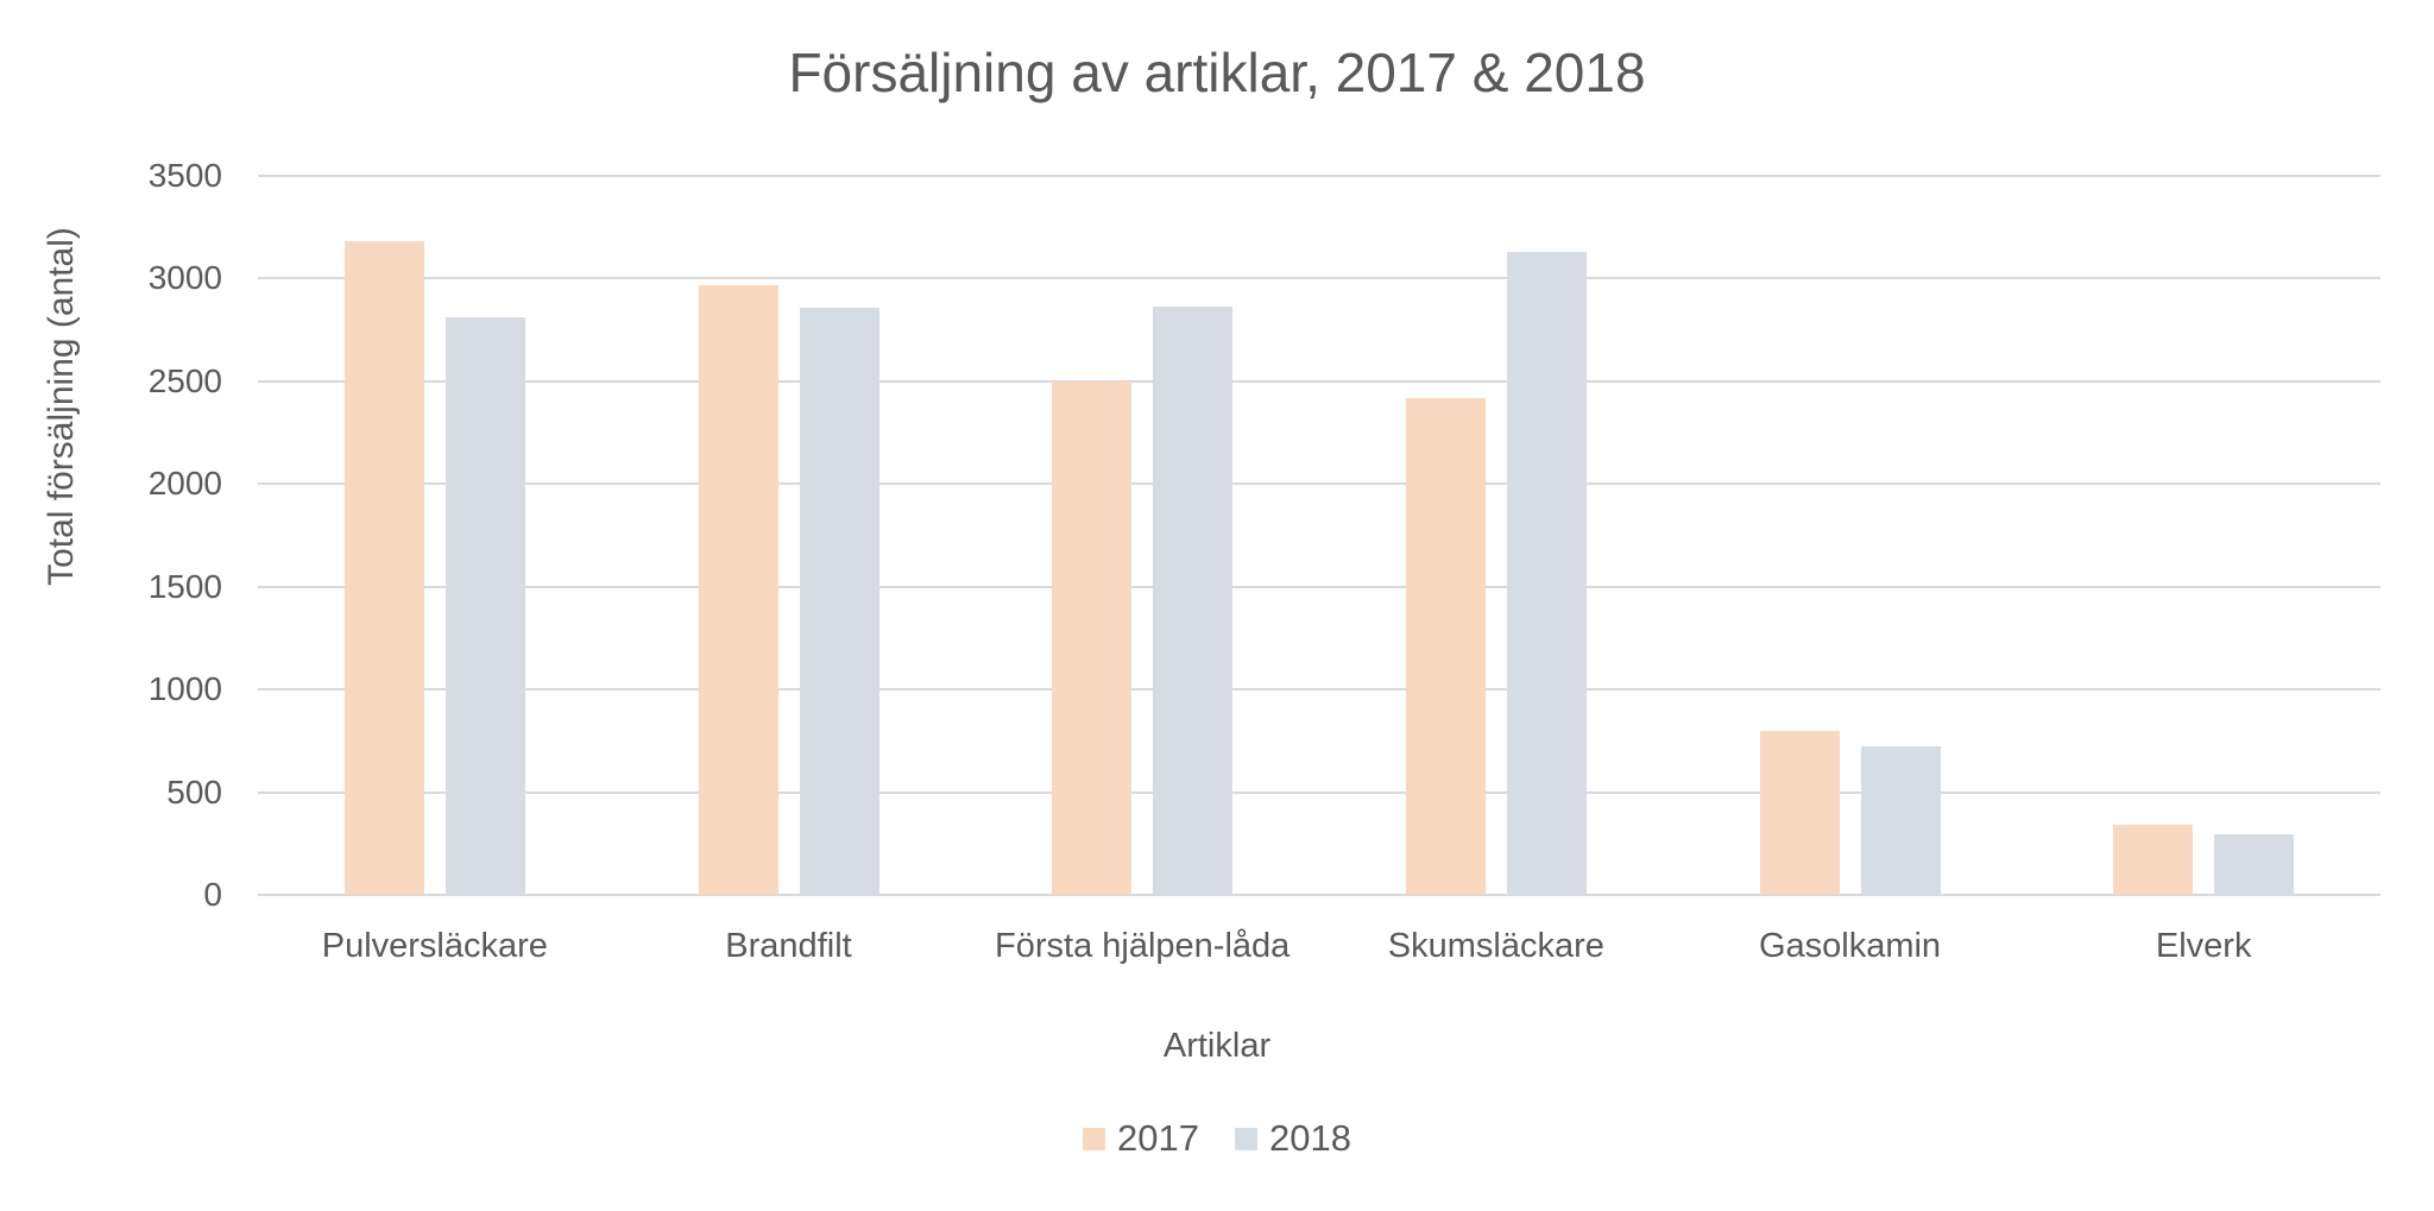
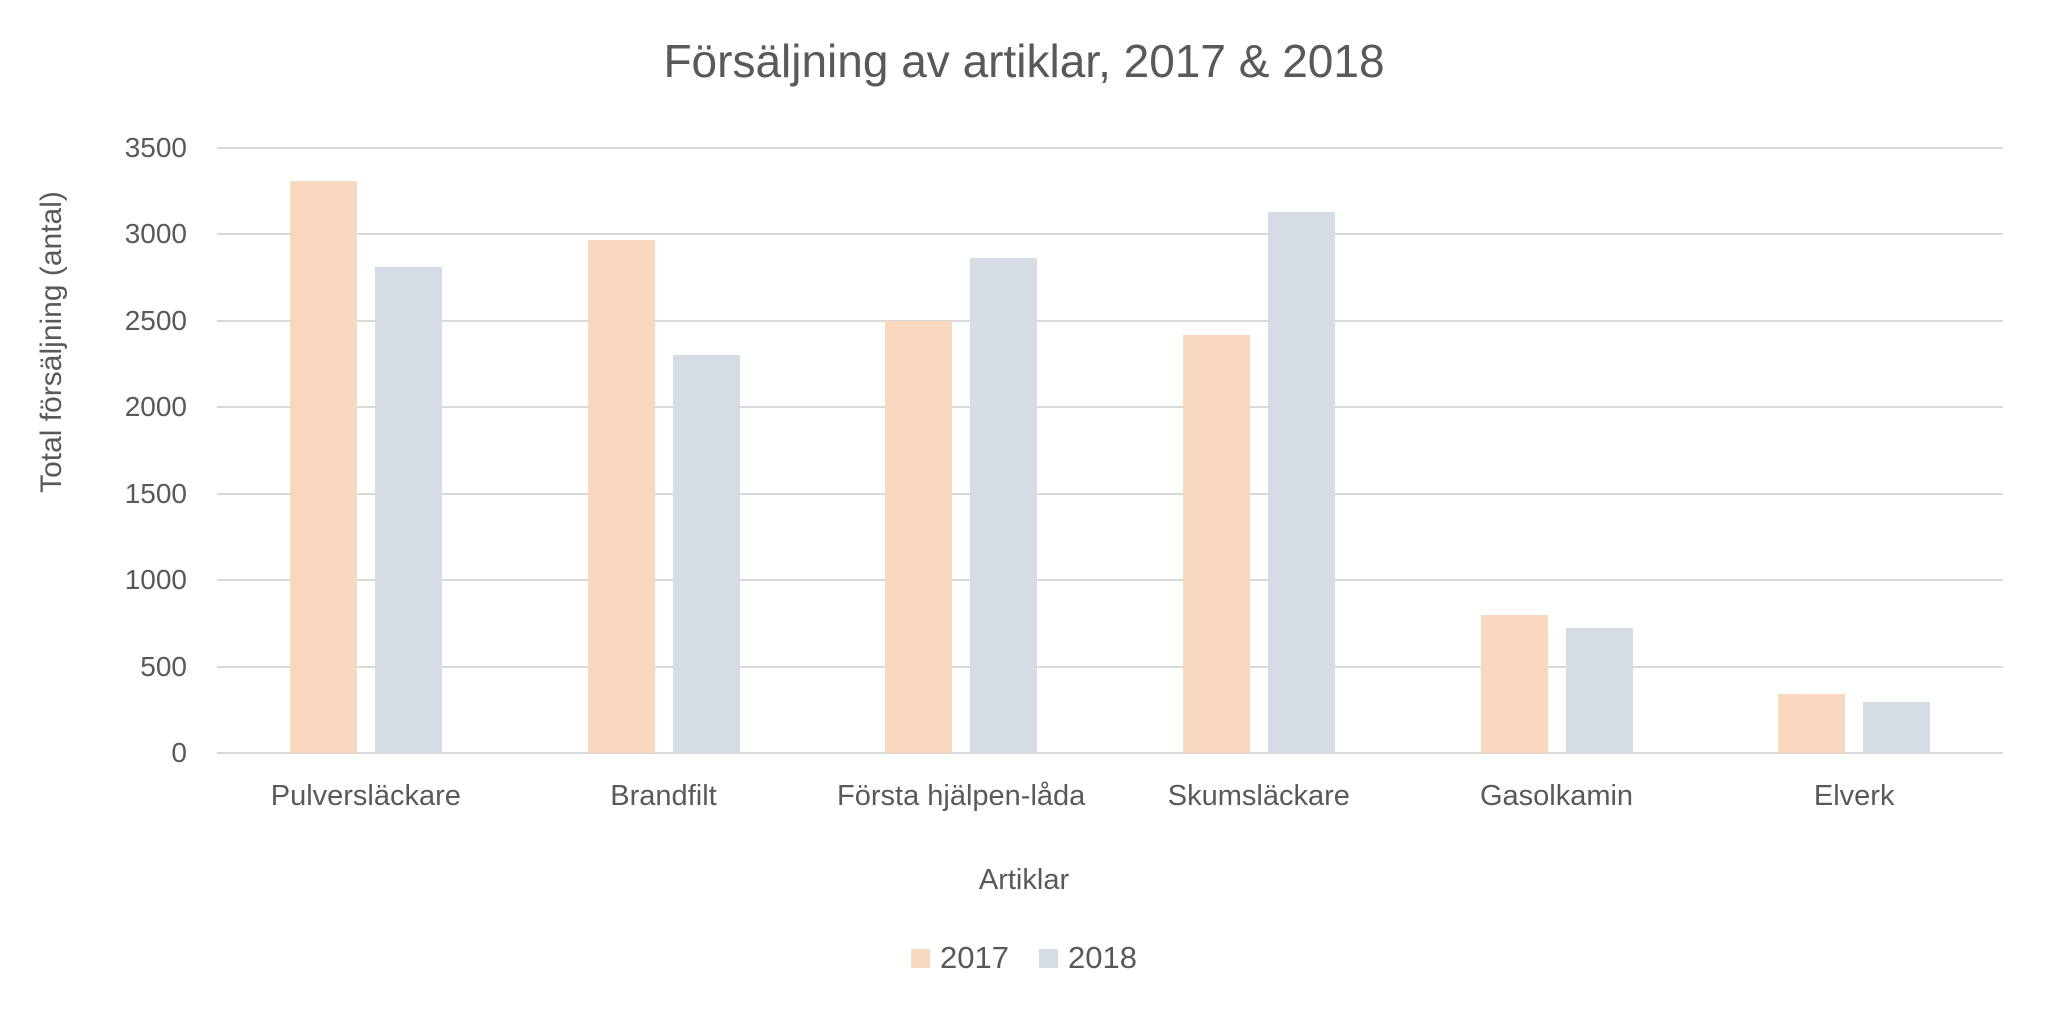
2017/Pulversläckare: 3180 -> 3310
2018/Brandfilt: 2860 -> 2300
